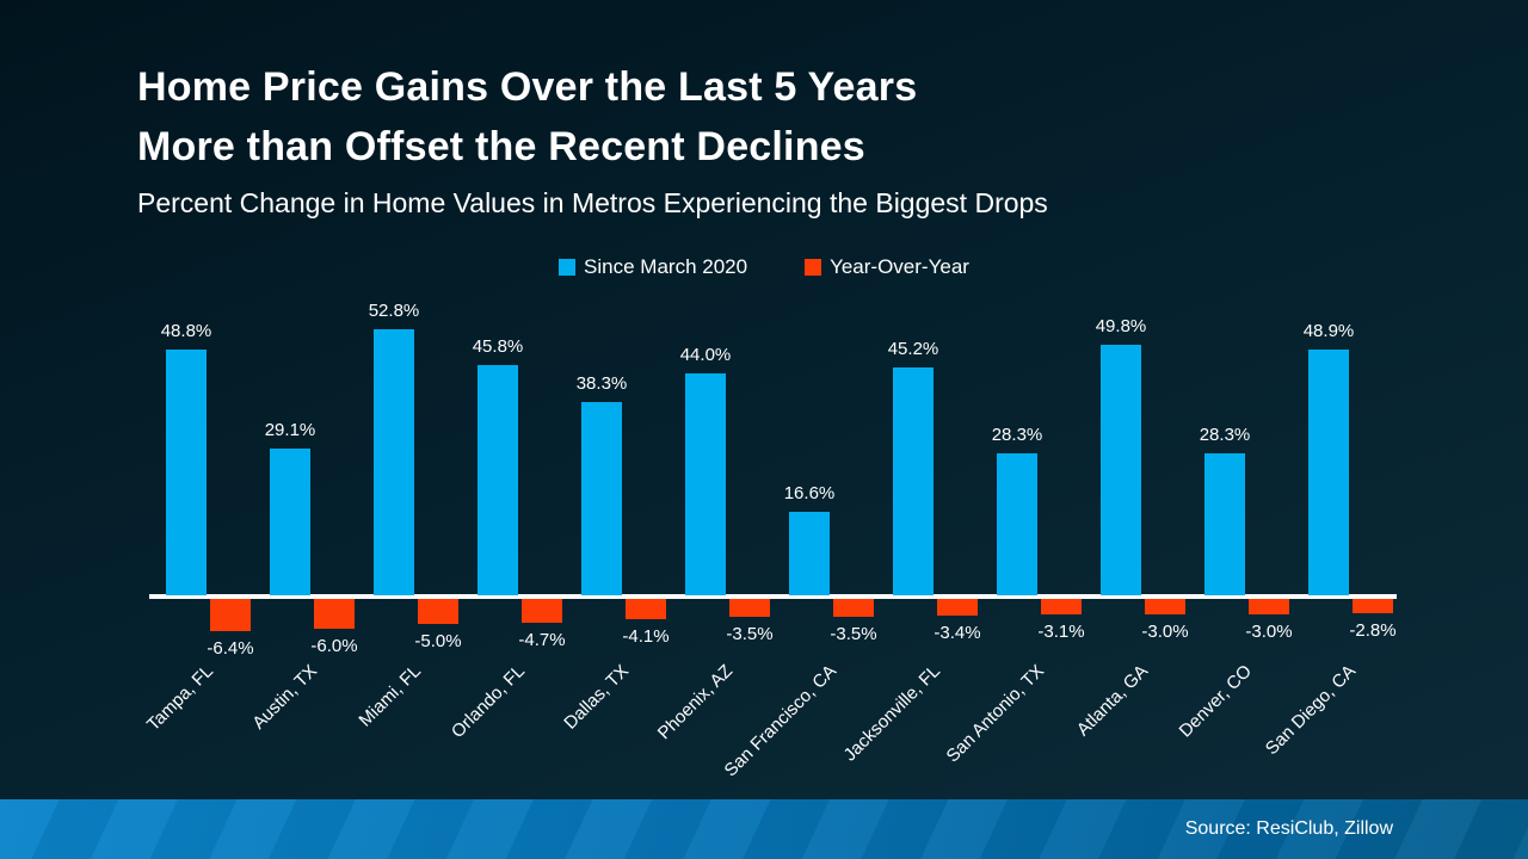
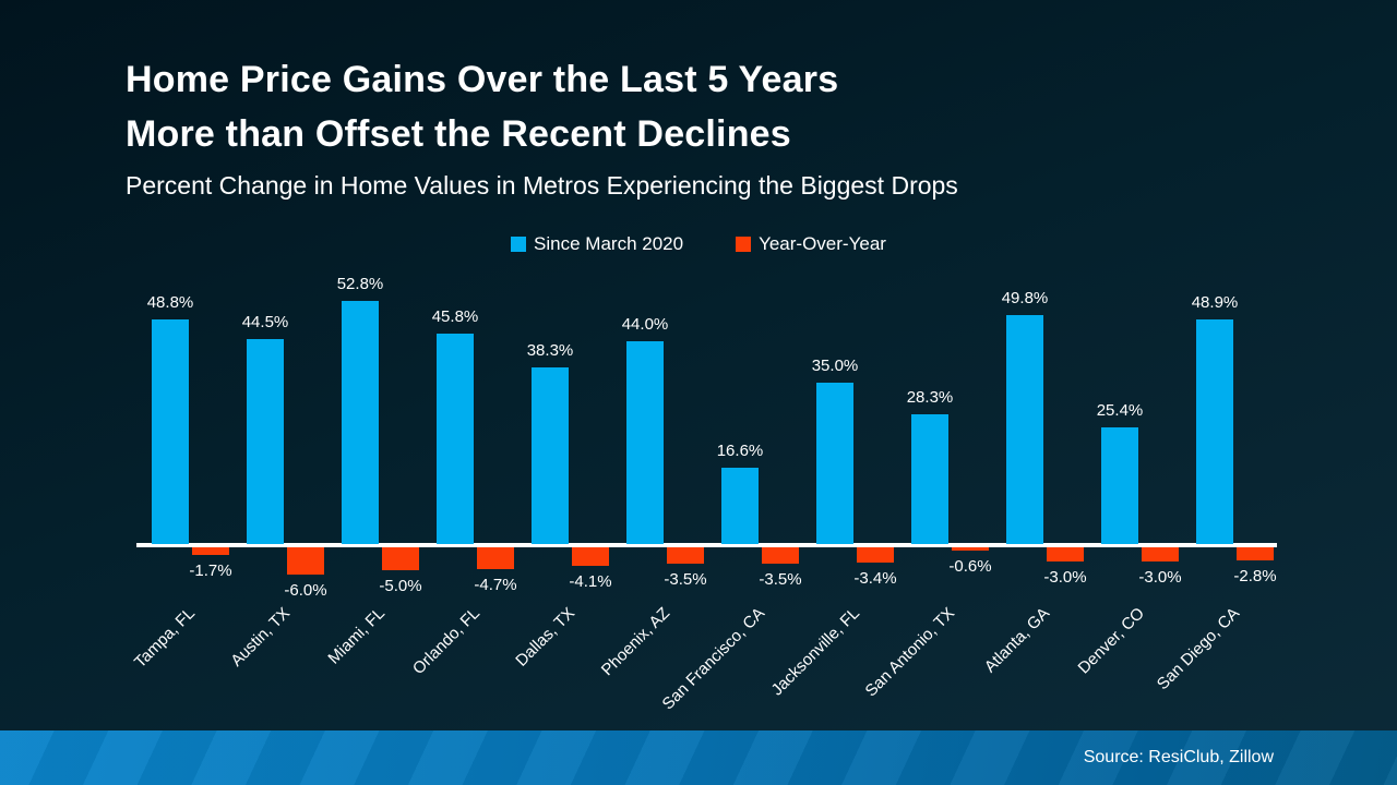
Year-Over-Year/Tampa, FL: -6.4% -> -1.7%
Since March 2020/Austin, TX: 29.1% -> 44.5%
Since March 2020/Jacksonville, FL: 45.2% -> 35.0%
Year-Over-Year/San Antonio, TX: -3.1% -> -0.6%
Since March 2020/Denver, CO: 28.3% -> 25.4%
